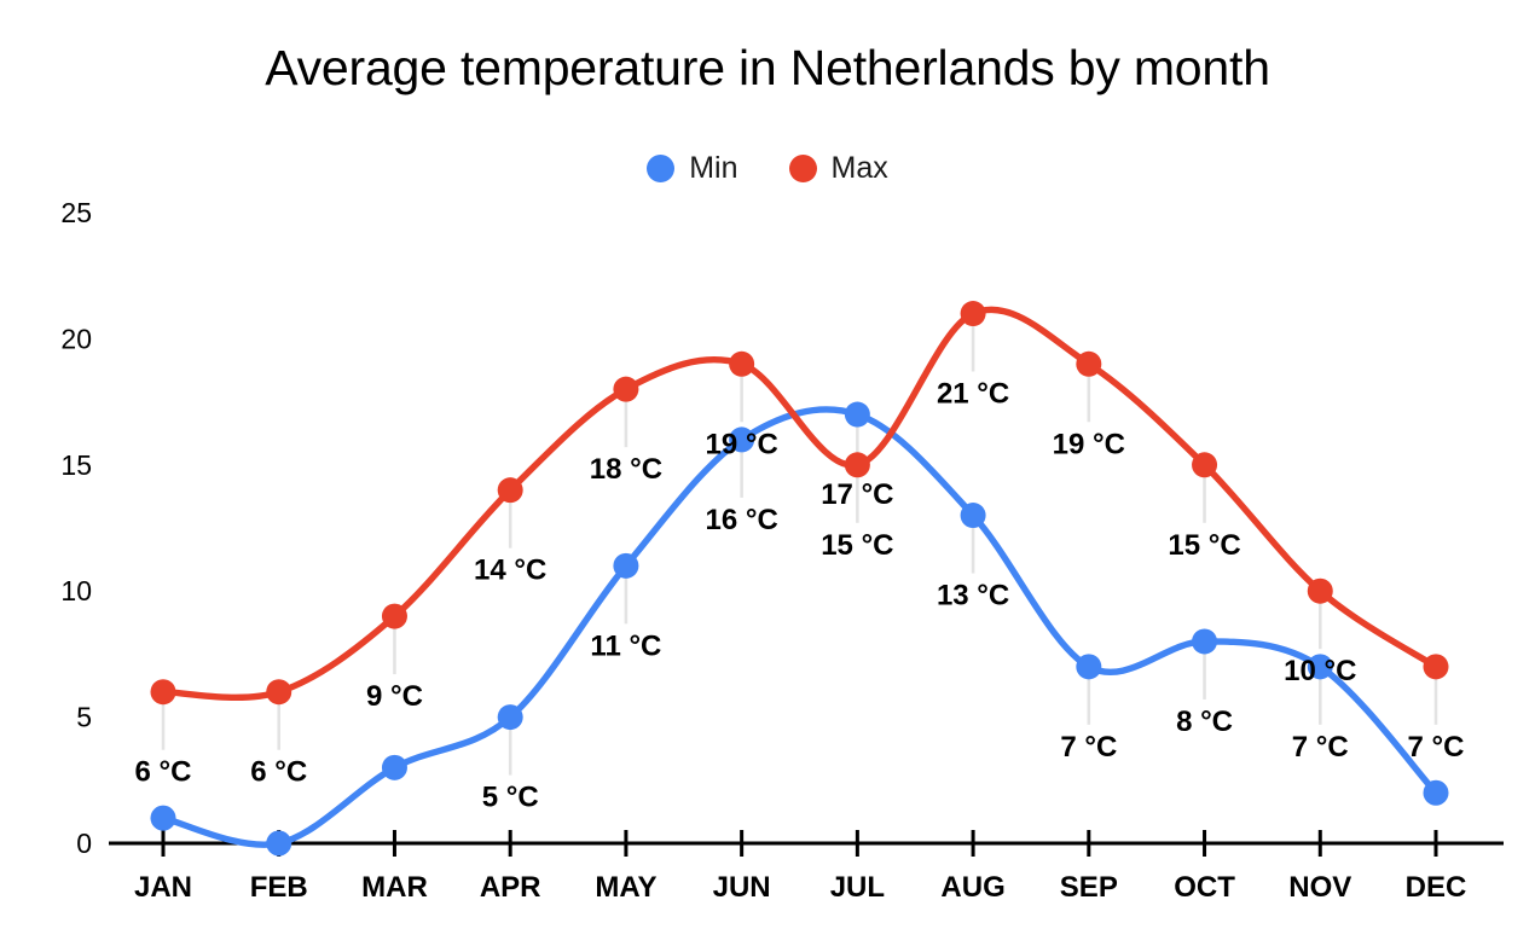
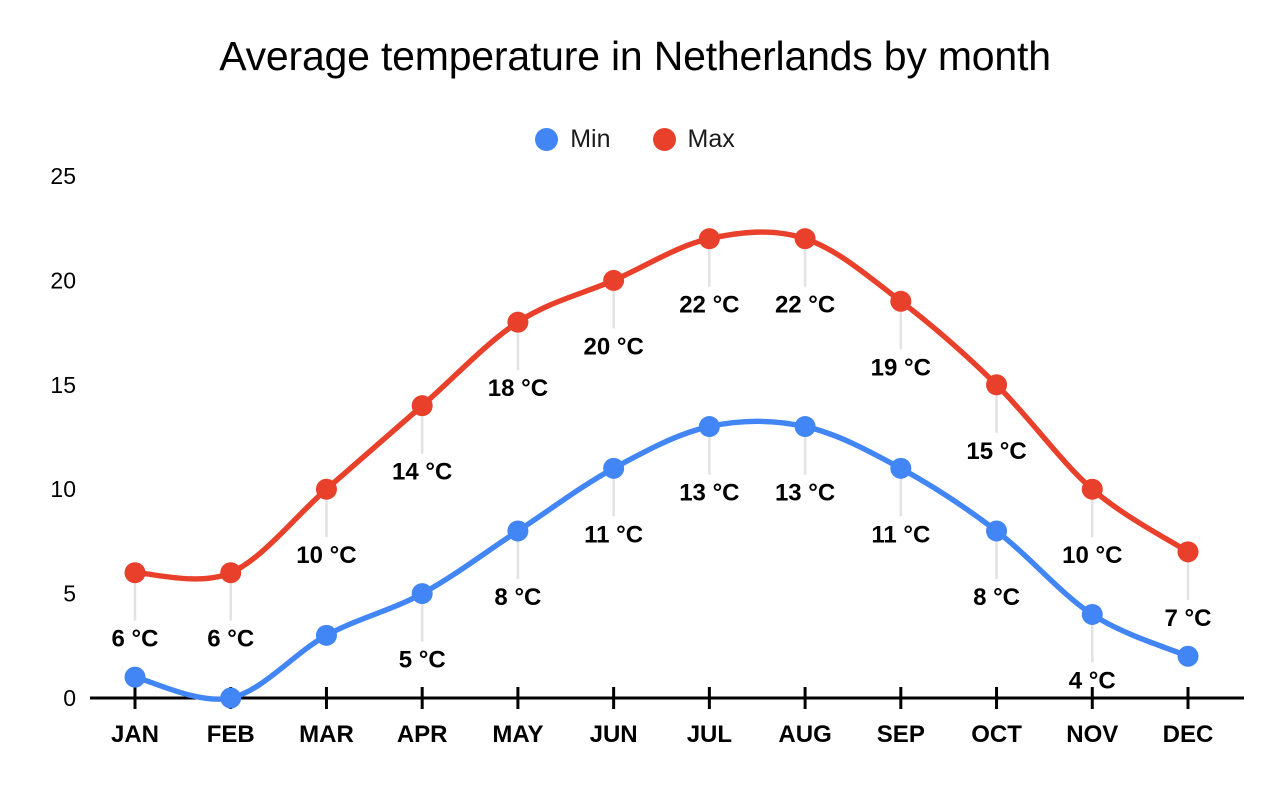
Max/MAR: 9 -> 10
Min/MAY: 11 -> 8
Min/JUN: 16 -> 11
Max/JUN: 19 -> 20
Min/JUL: 17 -> 13
Max/JUL: 15 -> 22
Max/AUG: 21 -> 22
Min/SEP: 7 -> 11
Min/NOV: 7 -> 4
